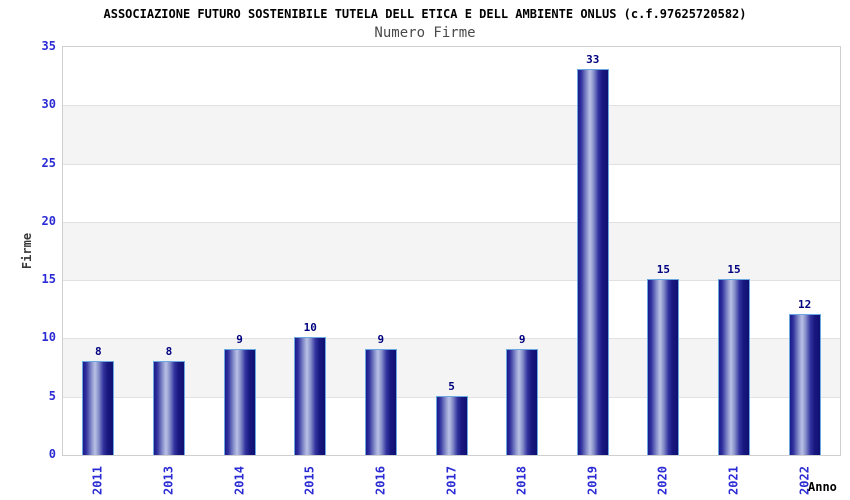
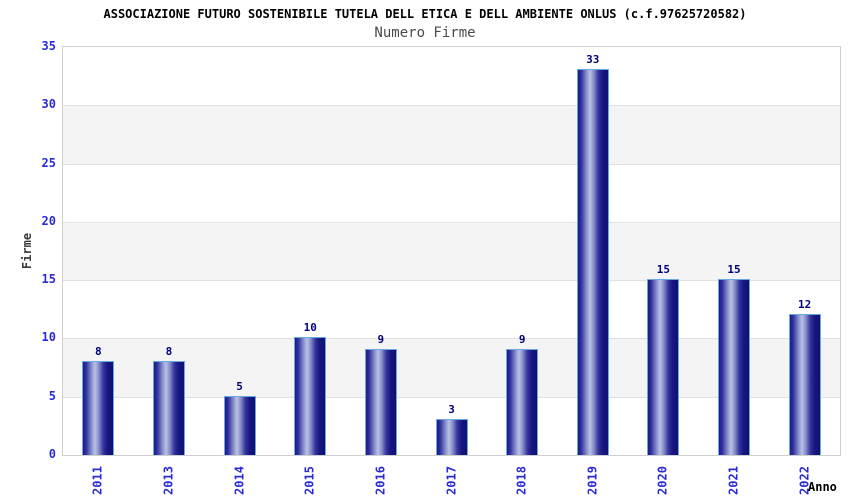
2014: 9 -> 5
2017: 5 -> 3
